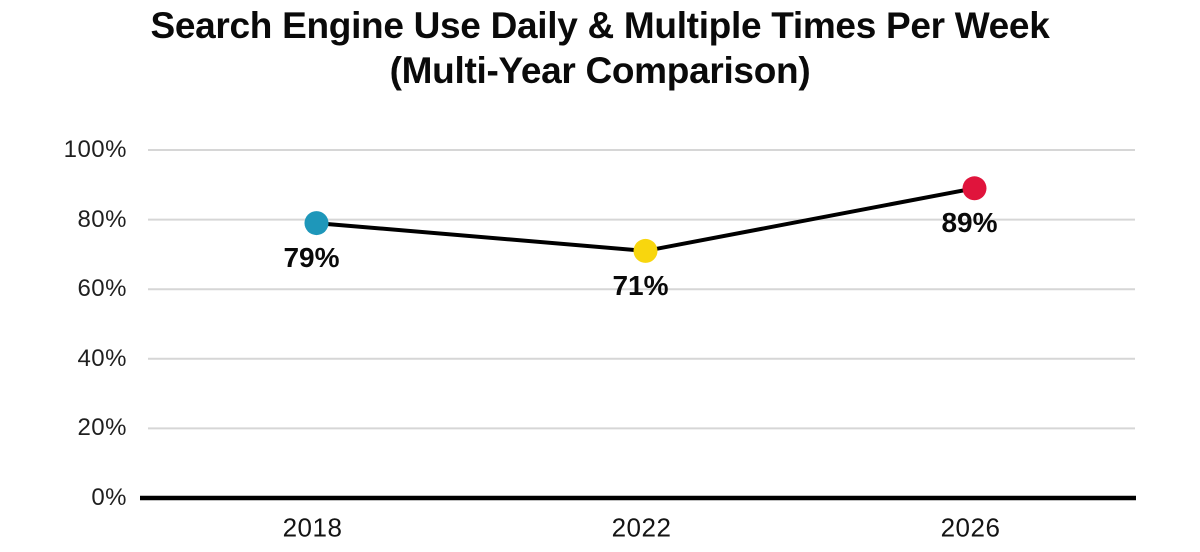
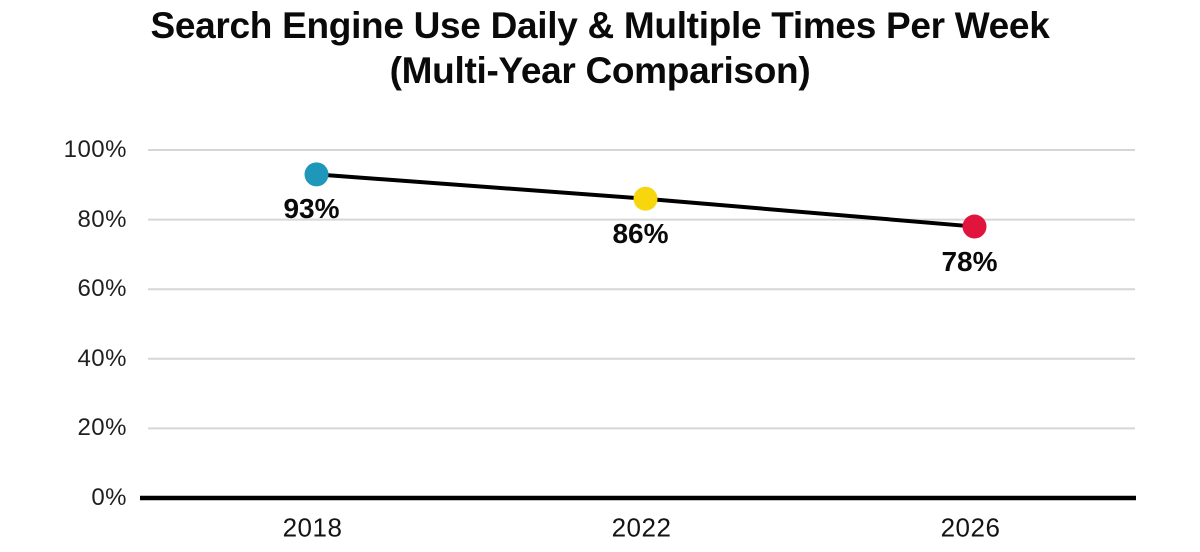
2018: 79% -> 93%
2022: 71% -> 86%
2026: 89% -> 78%
